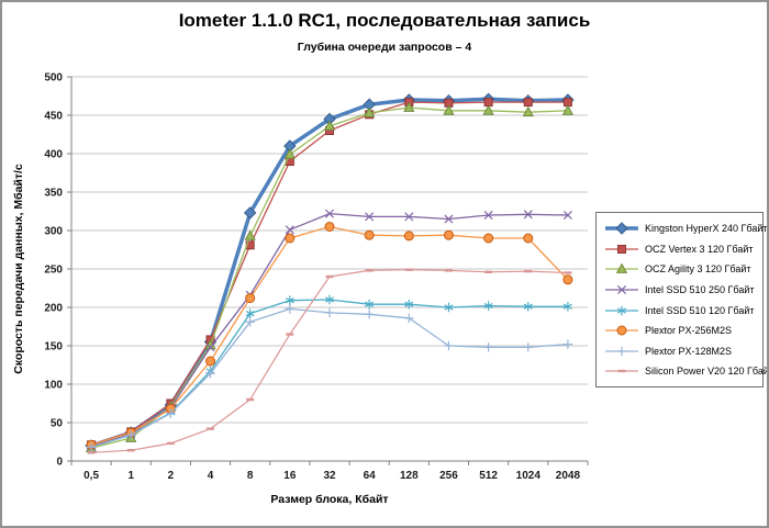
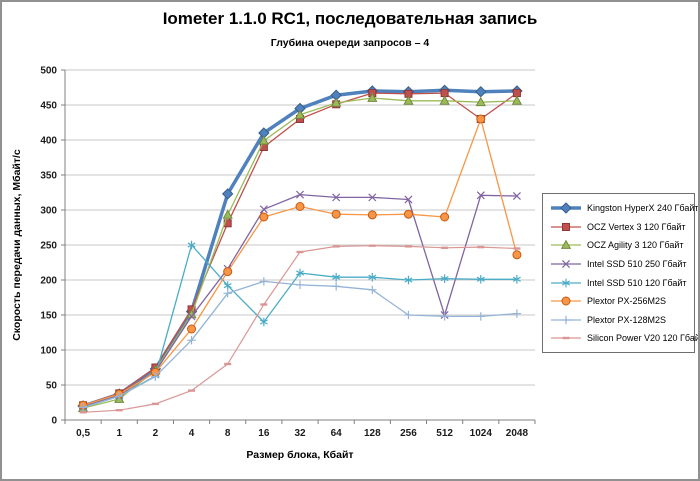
Intel SSD 510 120 Гбайт/4: 120 -> 250
Intel SSD 510 120 Гбайт/16: 210 -> 140
Intel SSD 510 250 Гбайт/512: 320 -> 150
OCZ Vertex 3 120 Гбайт/1024: 470 -> 430
Plextor PX-256M2S/1024: 290 -> 430
